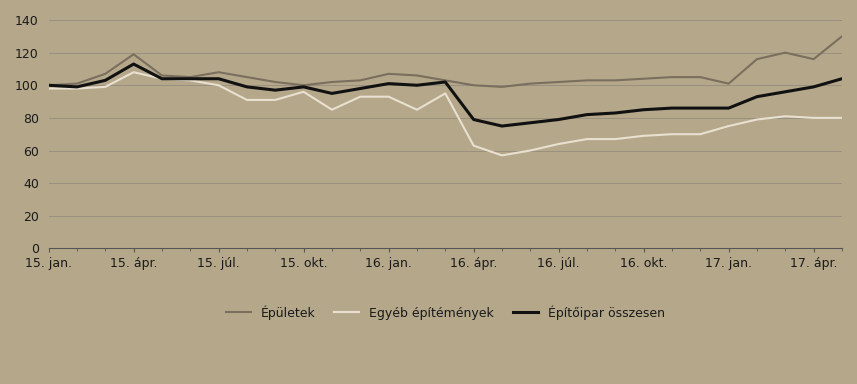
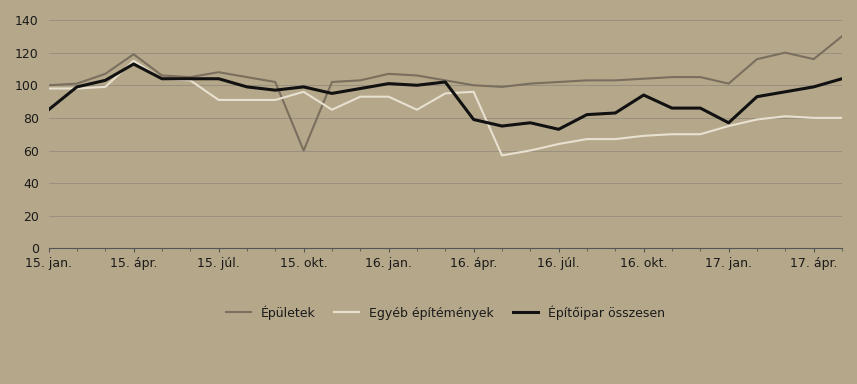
Építőipar összesen/15. jan.: 100 -> 85
Egyéb építémények/15. ápr.: 108 -> 115
Egyéb építémények/15. júl.: 100 -> 91
Épületek/15. okt.: 100 -> 60
Egyéb építémények/16. ápr.: 63 -> 96
Építőipar összesen/16. júl.: 79 -> 73
Építőipar összesen/16. okt.: 85 -> 94
Építőipar összesen/17. jan.: 86 -> 77
